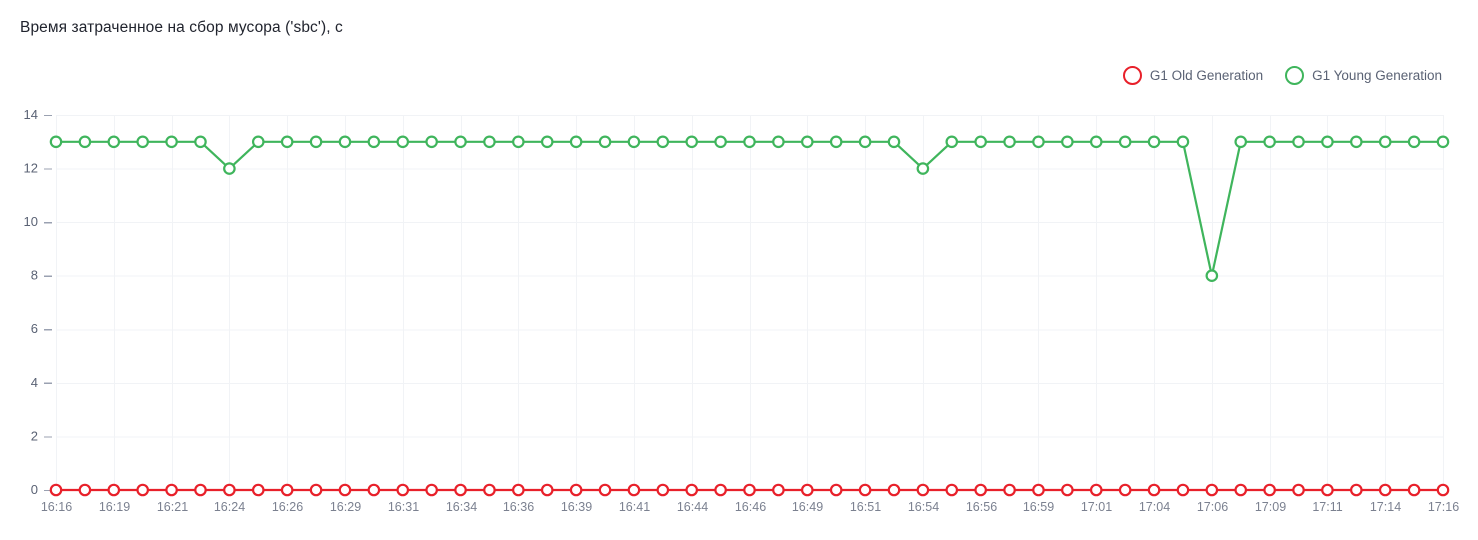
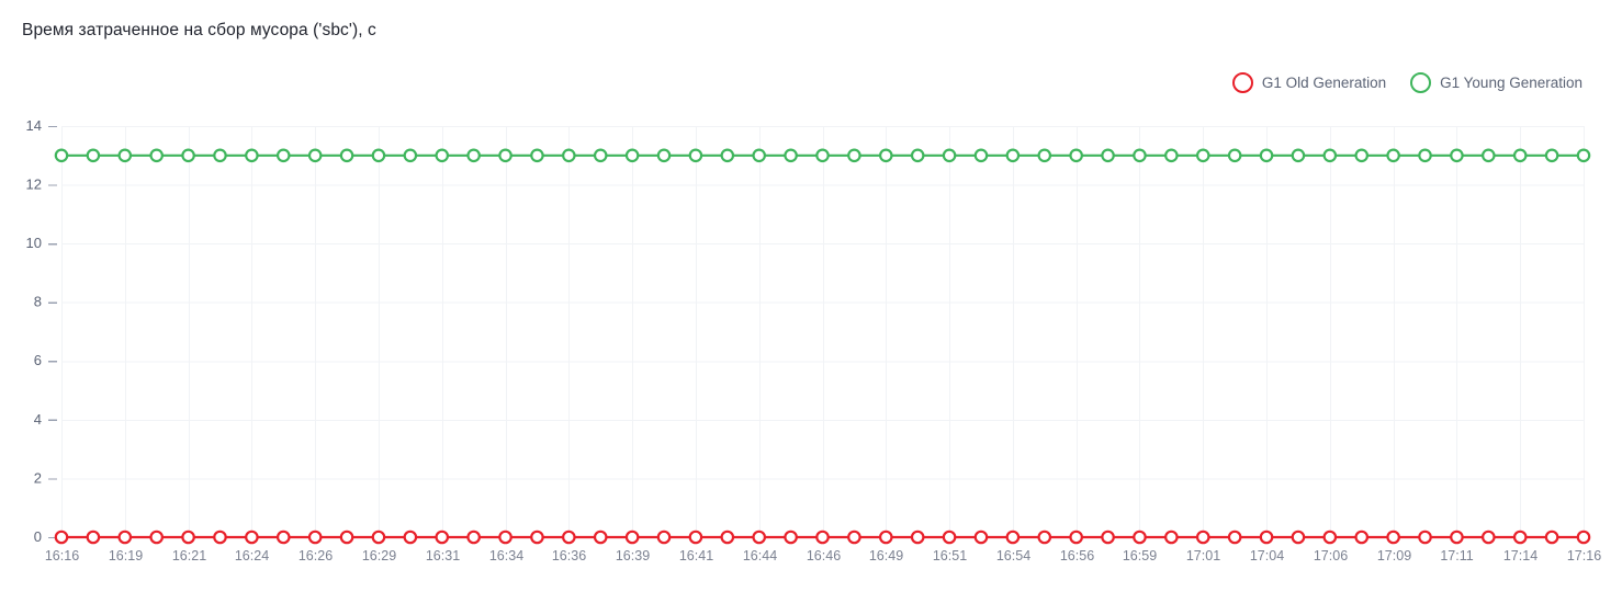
G1 Young Generation/16:24: 12 -> 13
G1 Young Generation/16:54: 12 -> 13
G1 Young Generation/17:06: 8 -> 13
